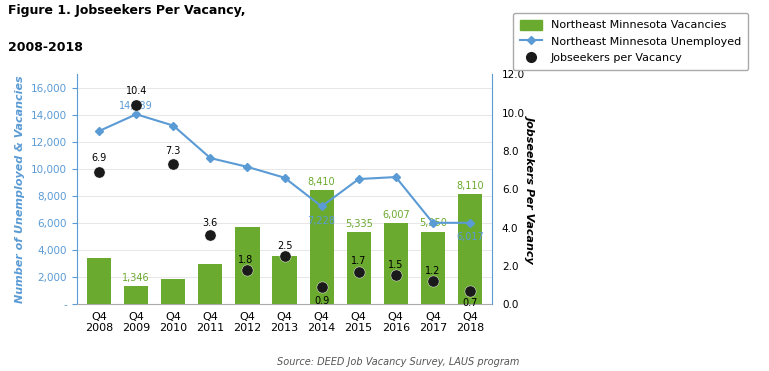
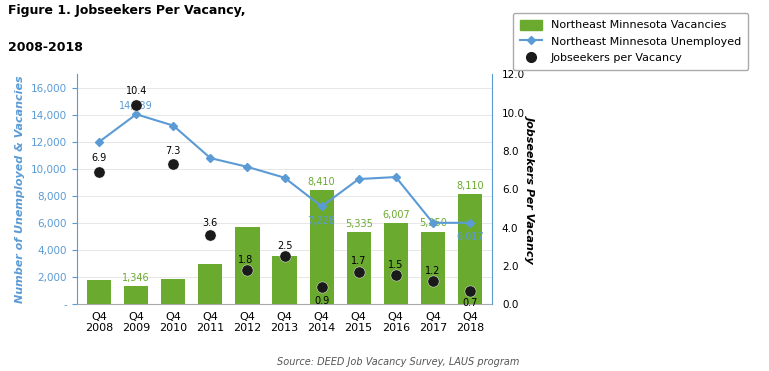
Northeast Minnesota Vacancies/Q4 2008: 3,400 -> 1,800
Northeast Minnesota Unemployed/Q4 2008: 12,800 -> 12,000
